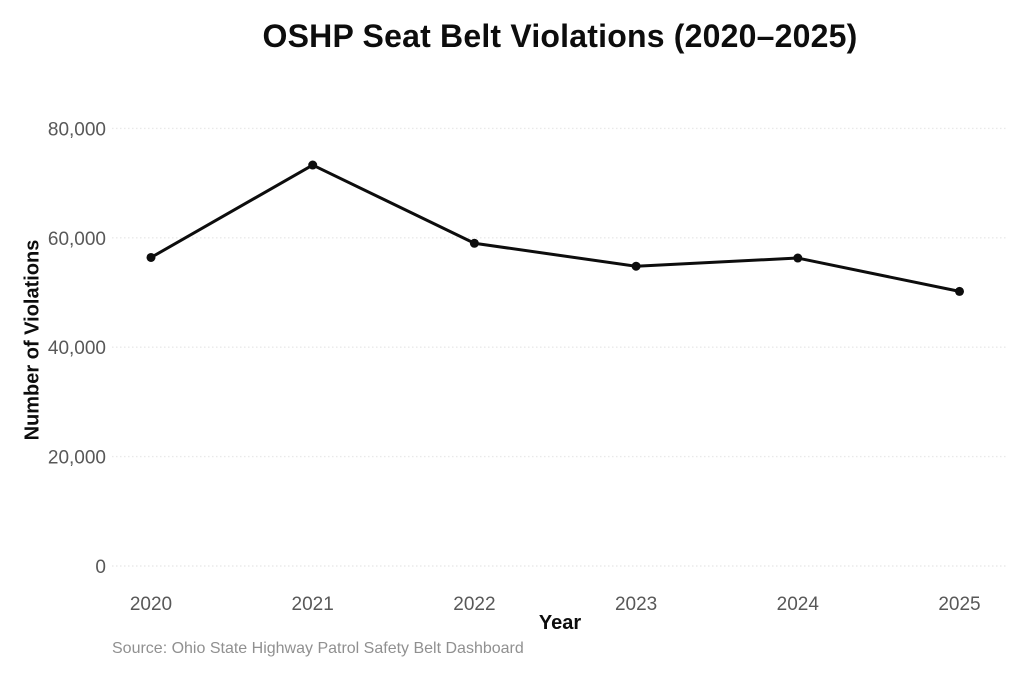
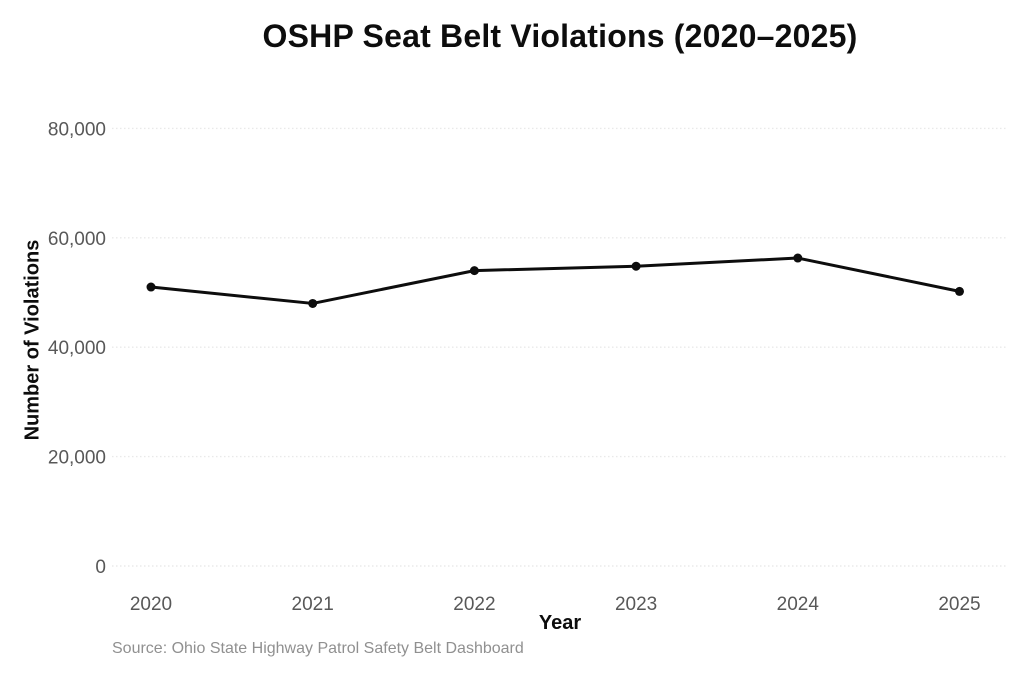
2020: 56000 -> 51000
2021: 73000 -> 48000
2022: 59000 -> 54000
